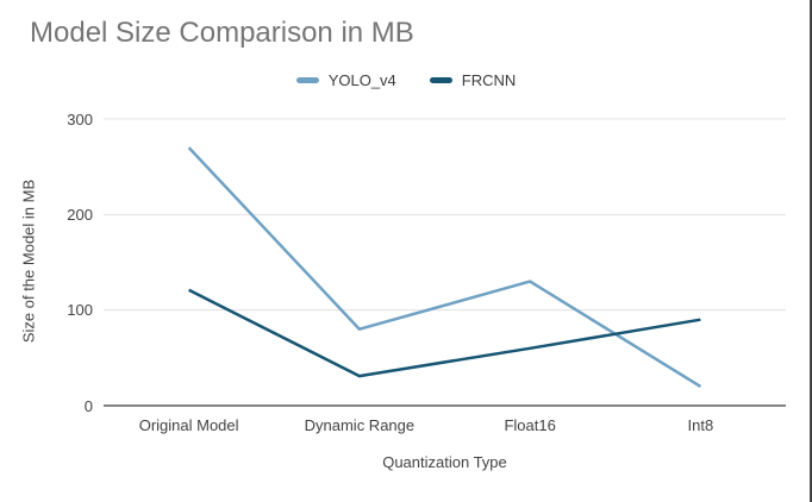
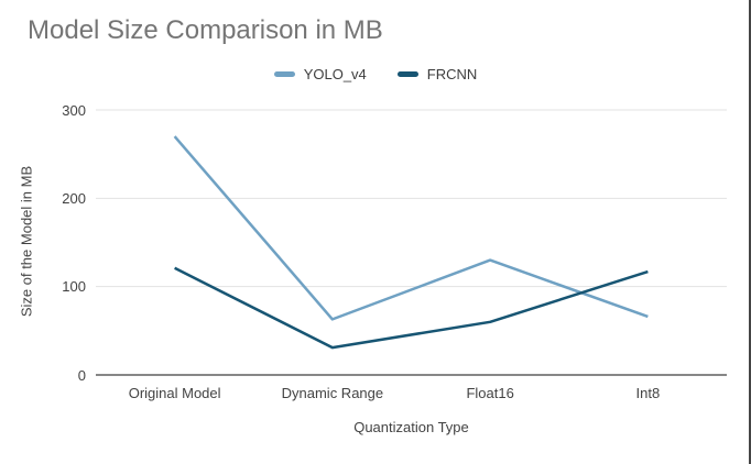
YOLO_v4/Dynamic Range: 80 -> 60
YOLO_v4/Int8: 20 -> 70
FRCNN/Int8: 90 -> 120
